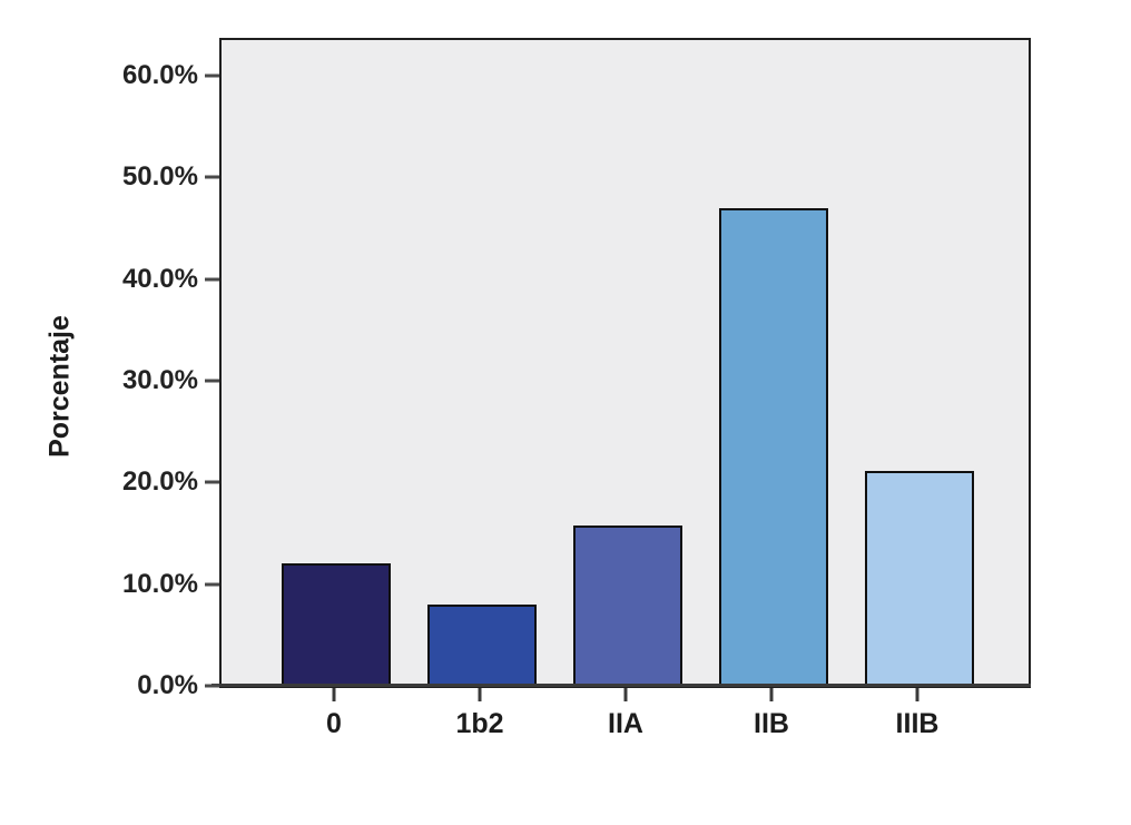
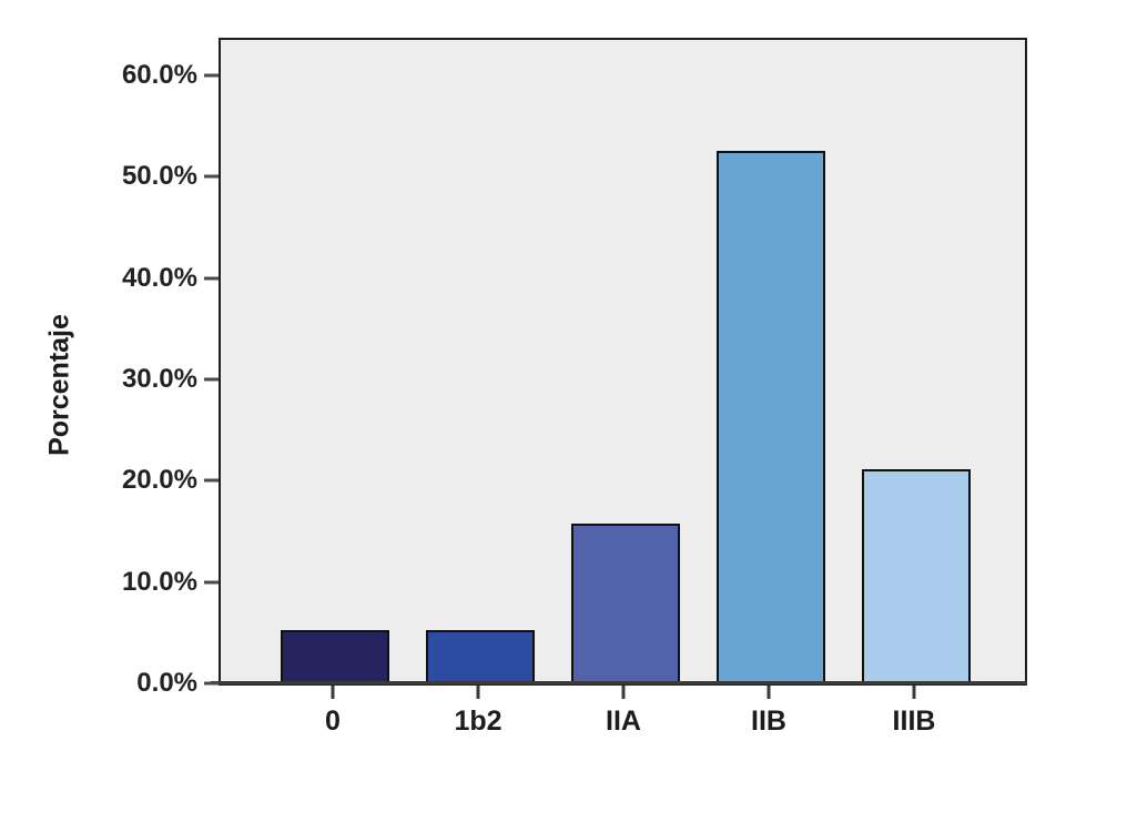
0: 12% -> 5%
1b2: 8% -> 5%
IIB: 47% -> 53%
